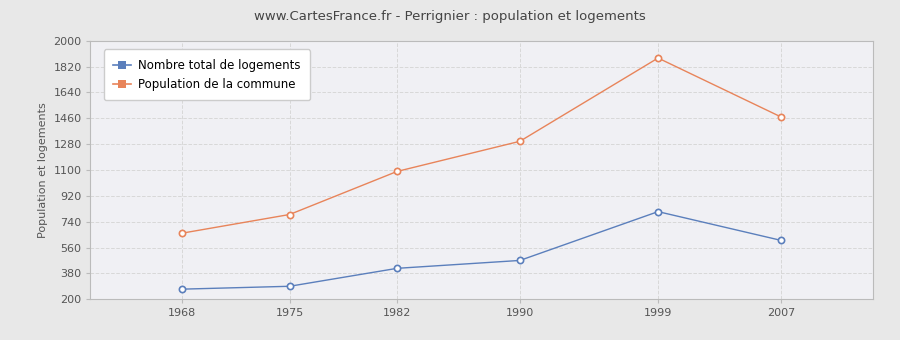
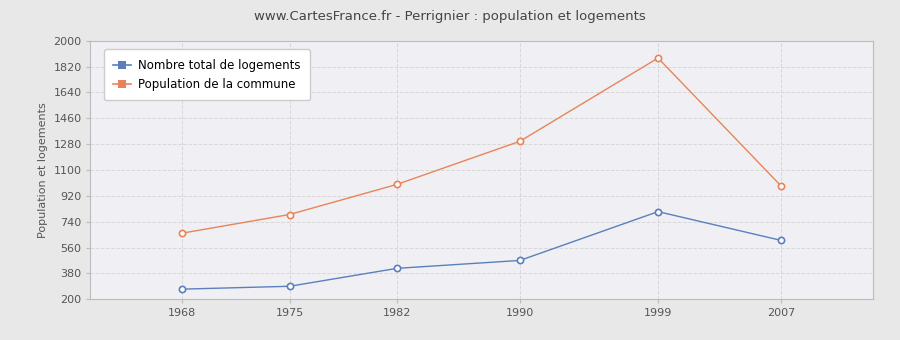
Population de la commune/1982: 1090 -> 1000
Population de la commune/2007: 1470 -> 990
